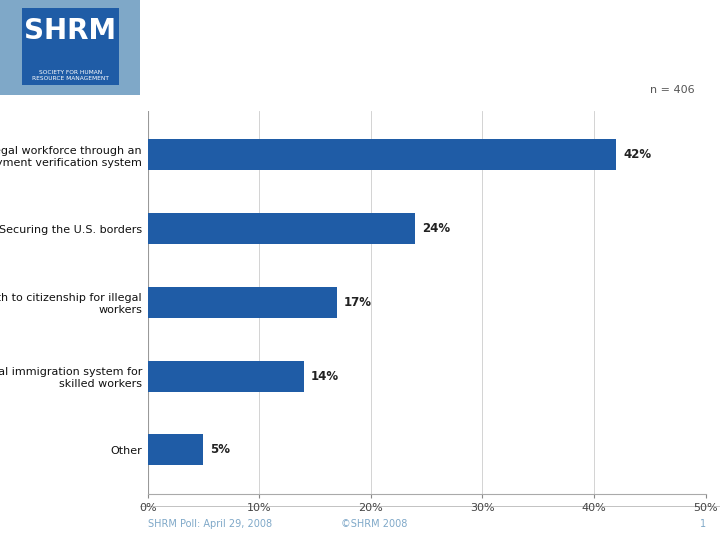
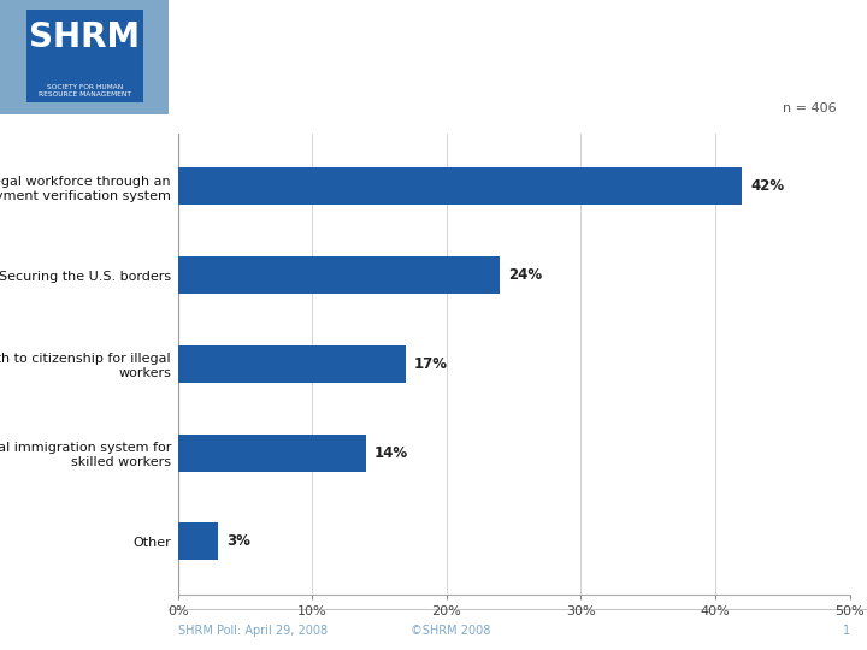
Other: 5% -> 3%
